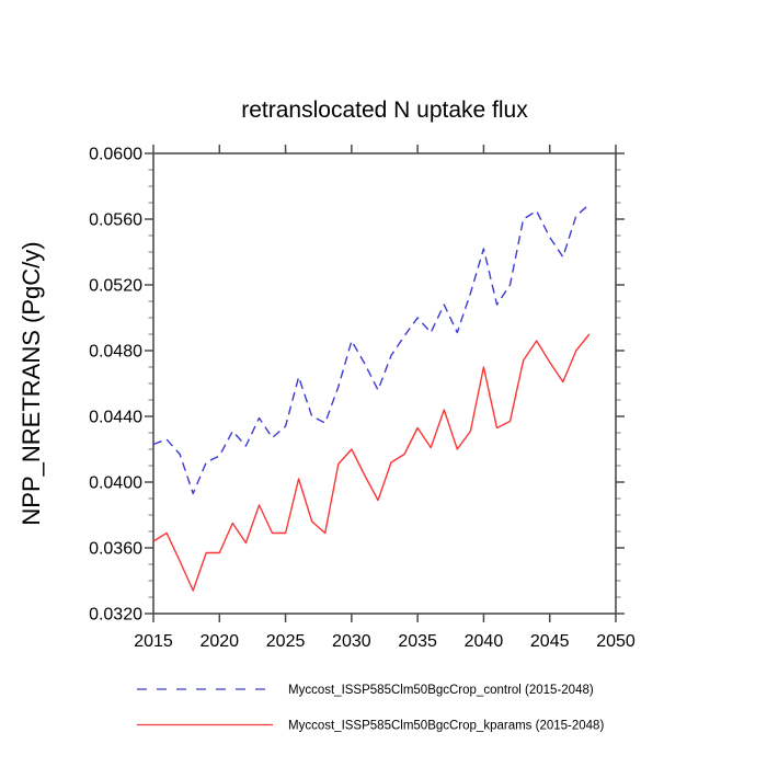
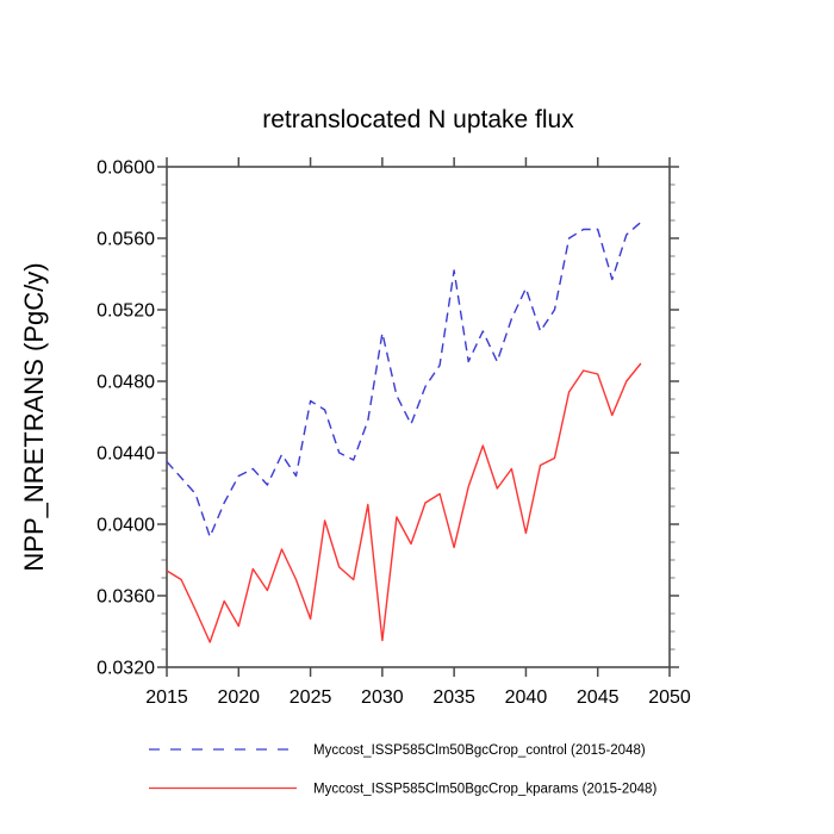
Myccost_ISSP585Clm50BgcCrop_control (2015-2048)/2015: 0.0423 -> 0.0435
Myccost_ISSP585Clm50BgcCrop_kparams (2015-2048)/2015: 0.0364 -> 0.0374
Myccost_ISSP585Clm50BgcCrop_control (2015-2048)/2020: 0.0416 -> 0.0427
Myccost_ISSP585Clm50BgcCrop_kparams (2015-2048)/2020: 0.0357 -> 0.0343
Myccost_ISSP585Clm50BgcCrop_control (2015-2048)/2025: 0.0434 -> 0.0469
Myccost_ISSP585Clm50BgcCrop_kparams (2015-2048)/2025: 0.0369 -> 0.0347
Myccost_ISSP585Clm50BgcCrop_control (2015-2048)/2030: 0.0486 -> 0.0507
Myccost_ISSP585Clm50BgcCrop_kparams (2015-2048)/2030: 0.0420 -> 0.0335
Myccost_ISSP585Clm50BgcCrop_control (2015-2048)/2035: 0.0500 -> 0.0542
Myccost_ISSP585Clm50BgcCrop_kparams (2015-2048)/2035: 0.0433 -> 0.0387
Myccost_ISSP585Clm50BgcCrop_control (2015-2048)/2040: 0.0542 -> 0.0532
Myccost_ISSP585Clm50BgcCrop_kparams (2015-2048)/2040: 0.0470 -> 0.0395
Myccost_ISSP585Clm50BgcCrop_control (2015-2048)/2045: 0.0549 -> 0.0565
Myccost_ISSP585Clm50BgcCrop_kparams (2015-2048)/2045: 0.0473 -> 0.0484
